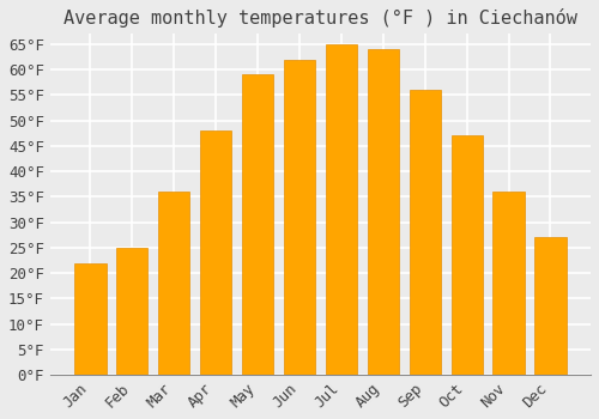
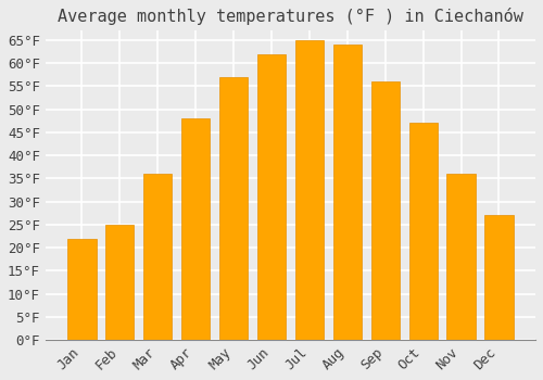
May: 59°F -> 57°F
